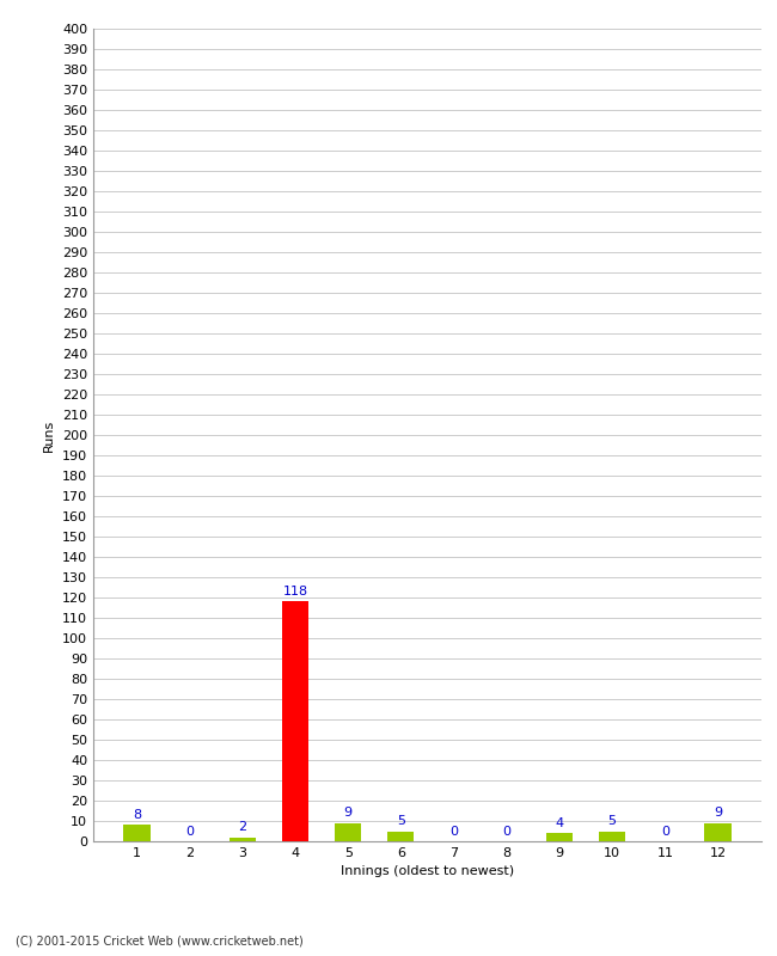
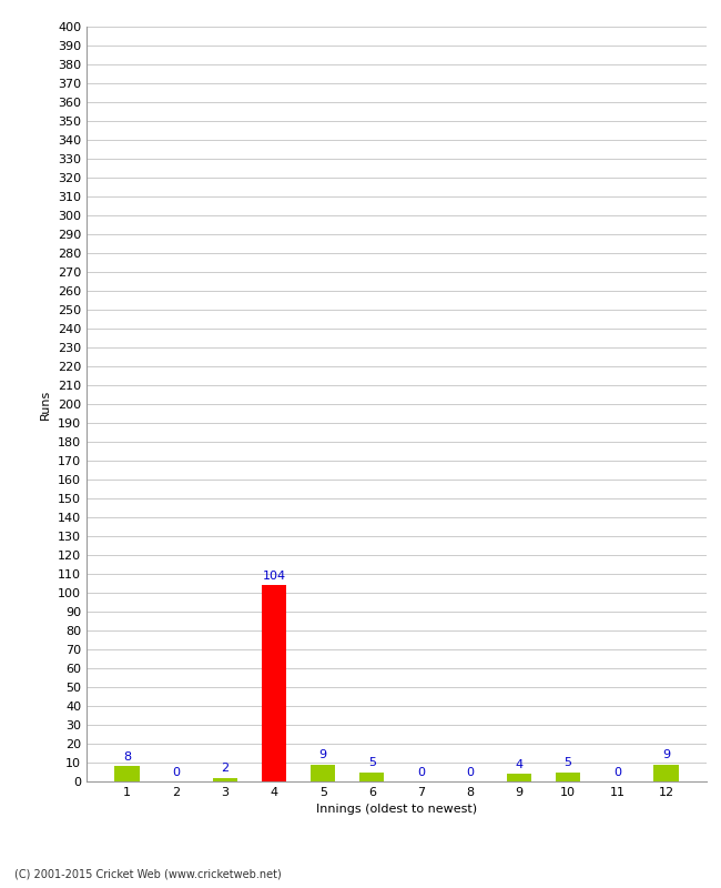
4: 118 -> 104
